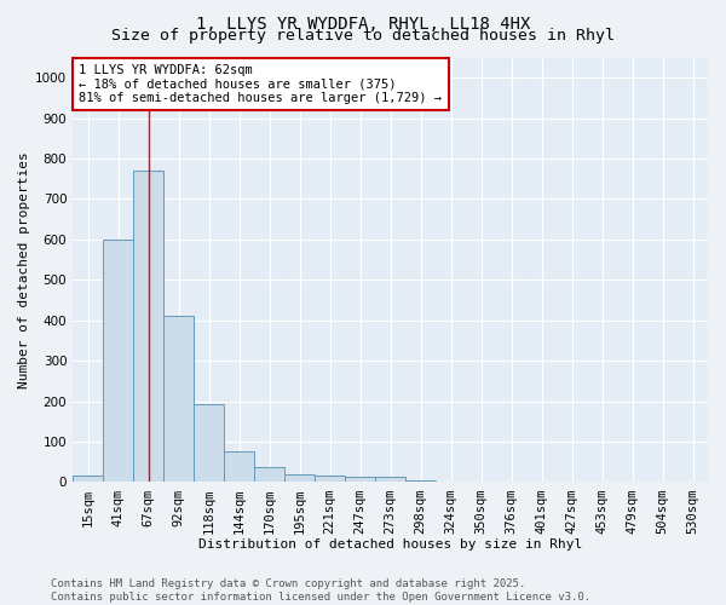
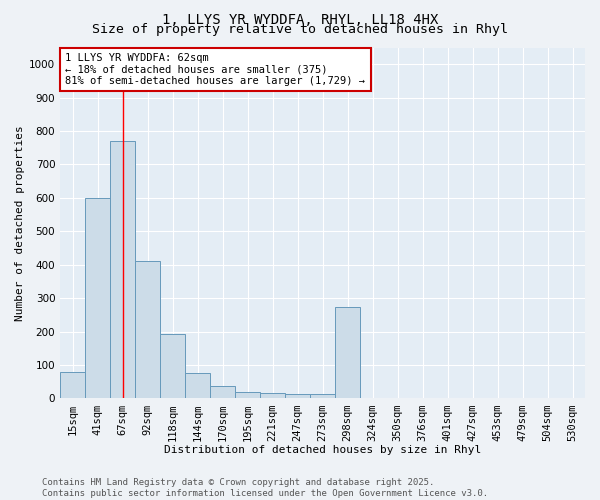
15sqm: 15 -> 80
298sqm: 5 -> 275
